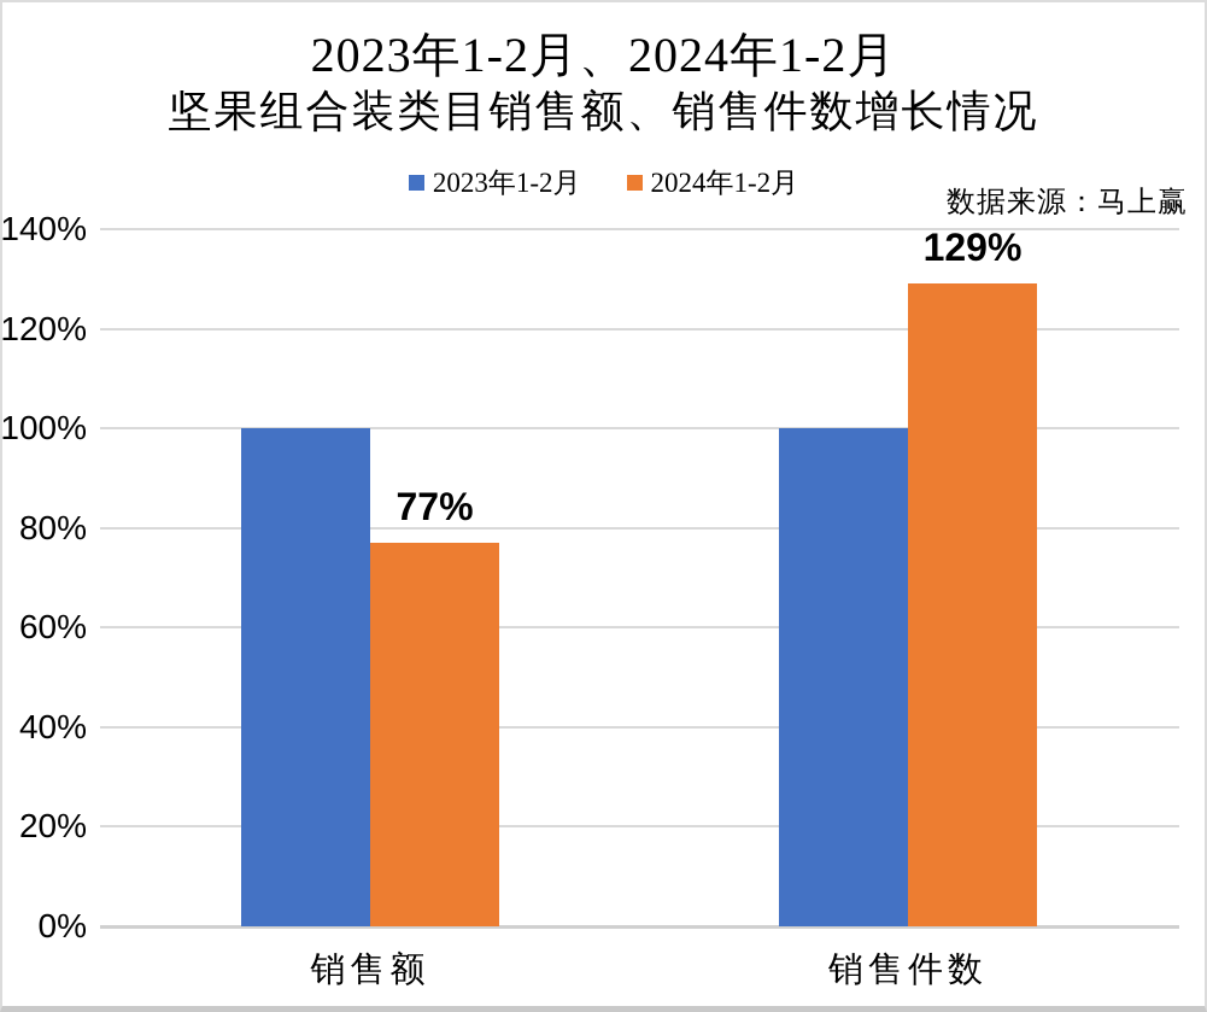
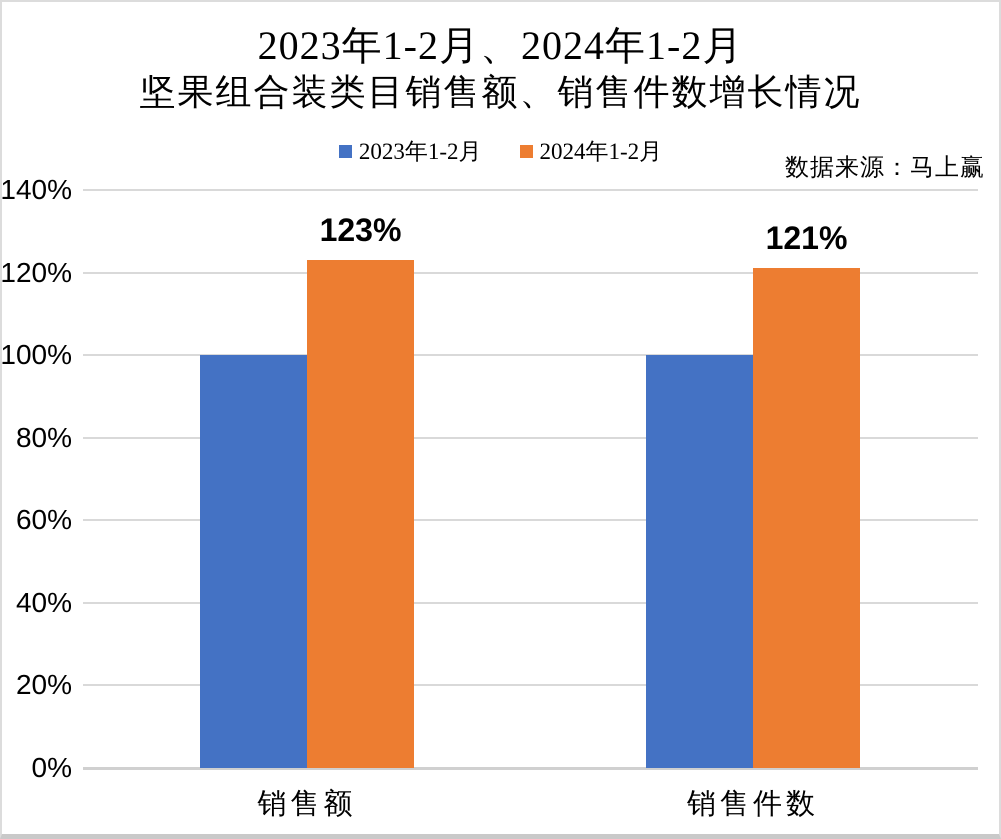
2024年1-2月/销售额: 77% -> 123%
2024年1-2月/销售件数: 129% -> 121%
